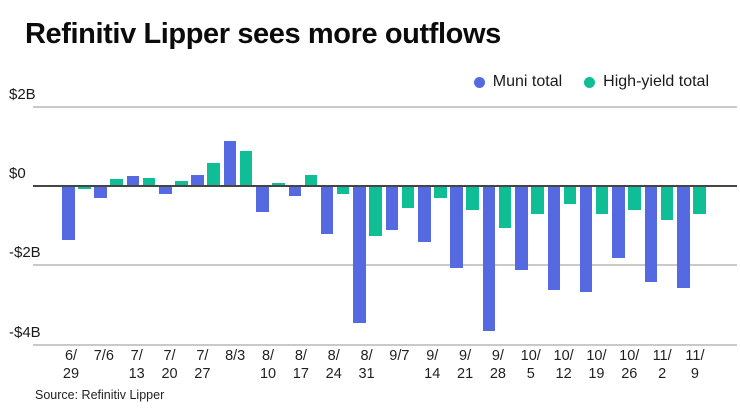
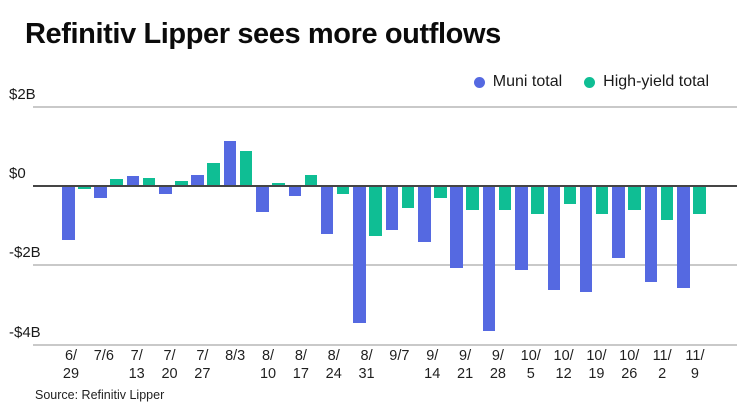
High-yield total/9/28: -$1.1B -> -$0.6B
